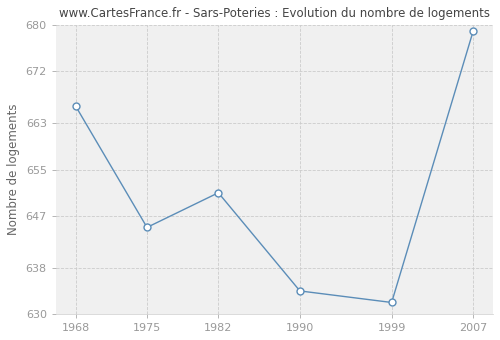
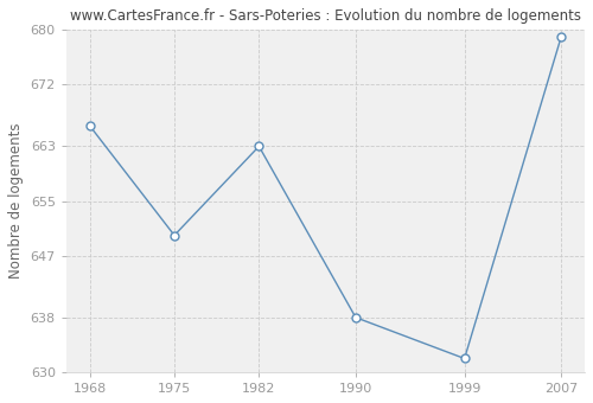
1975: 645 -> 650
1982: 651 -> 663
1990: 634 -> 638
